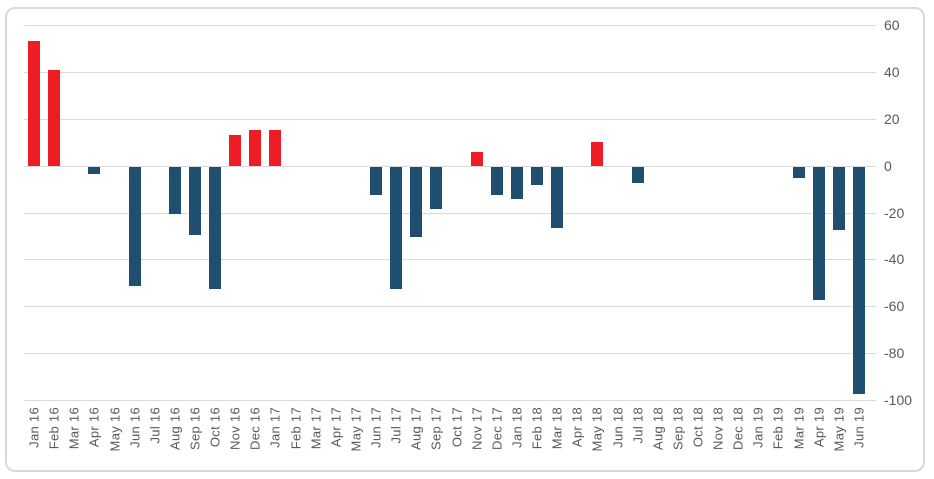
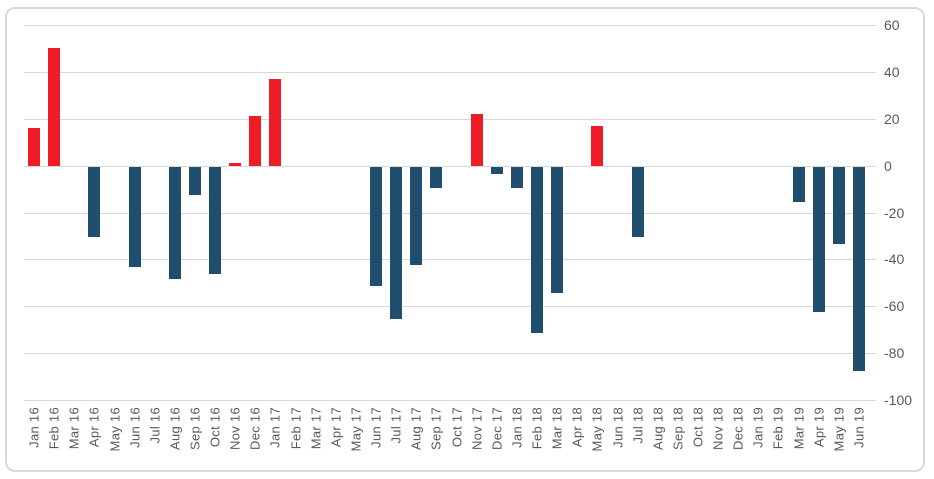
Jan 16: 53 -> 16
Feb 16: 41 -> 50
Apr 16: -3 -> -30
Jun 16: -51 -> -43
Aug 16: -20 -> -48
Sep 16: -29 -> -12
Oct 16: -52 -> -46
Nov 16: 13 -> 1
Dec 16: 15 -> 21
Jan 17: 15 -> 37
Jun 17: -12 -> -51
Jul 17: -52 -> -65
Aug 17: -30 -> -42
Sep 17: -18 -> -9
Nov 17: 6 -> 22
Dec 17: -12 -> -3
Jan 18: -14 -> -9
Feb 18: -8 -> -71
Mar 18: -26 -> -54
May 18: 10 -> 17
Jul 18: -7 -> -30
Mar 19: -5 -> -15
Apr 19: -57 -> -62
May 19: -27 -> -33
Jun 19: -97 -> -87
